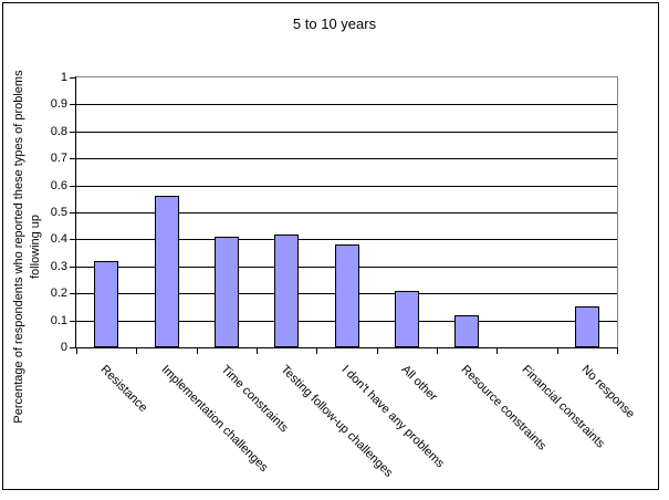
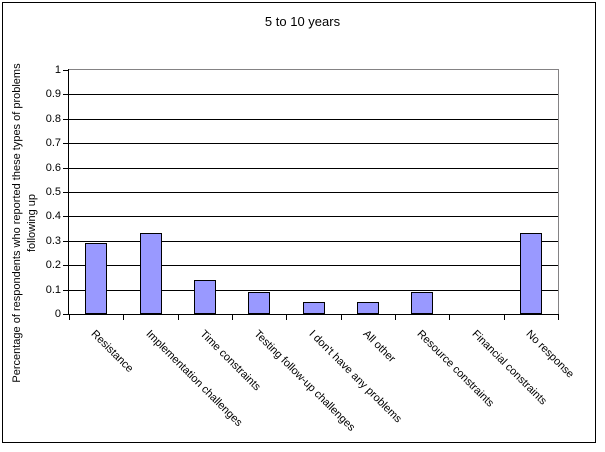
Resistance: 0.32 -> 0.29
Implementation challenges: 0.56 -> 0.33
Time constraints: 0.41 -> 0.14
Testing follow-up challenges: 0.42 -> 0.09
I don't have any problems: 0.38 -> 0.05
All other: 0.21 -> 0.05
Resource constraints: 0.12 -> 0.09
No response: 0.15 -> 0.33
